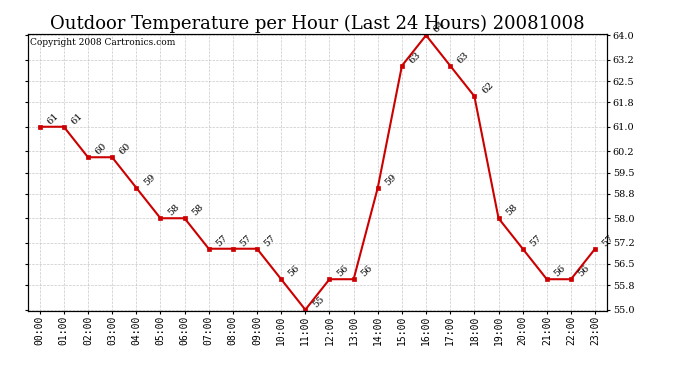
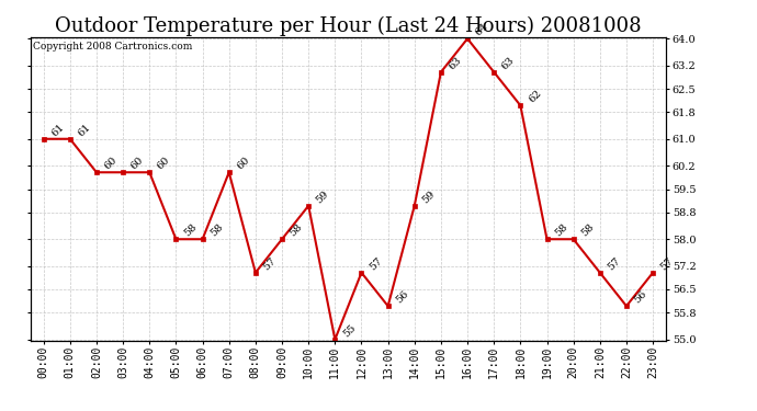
04:00: 59 -> 60
07:00: 57 -> 60
09:00: 57 -> 58
10:00: 56 -> 59
12:00: 56 -> 57
20:00: 57 -> 58
21:00: 56 -> 57
